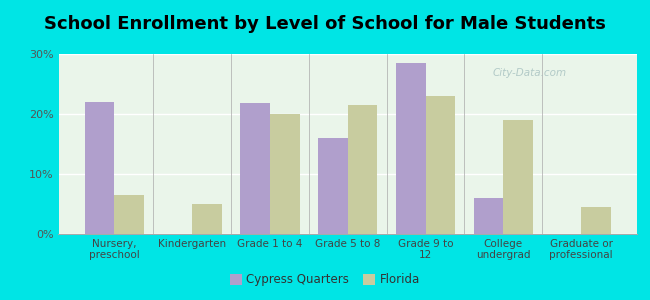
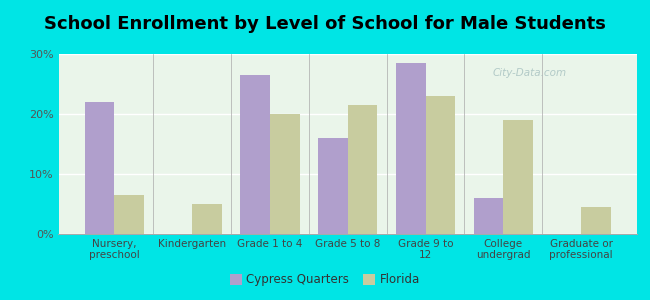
Cypress Quarters/Grade 1 to 4: 21.8% -> 26.5%
